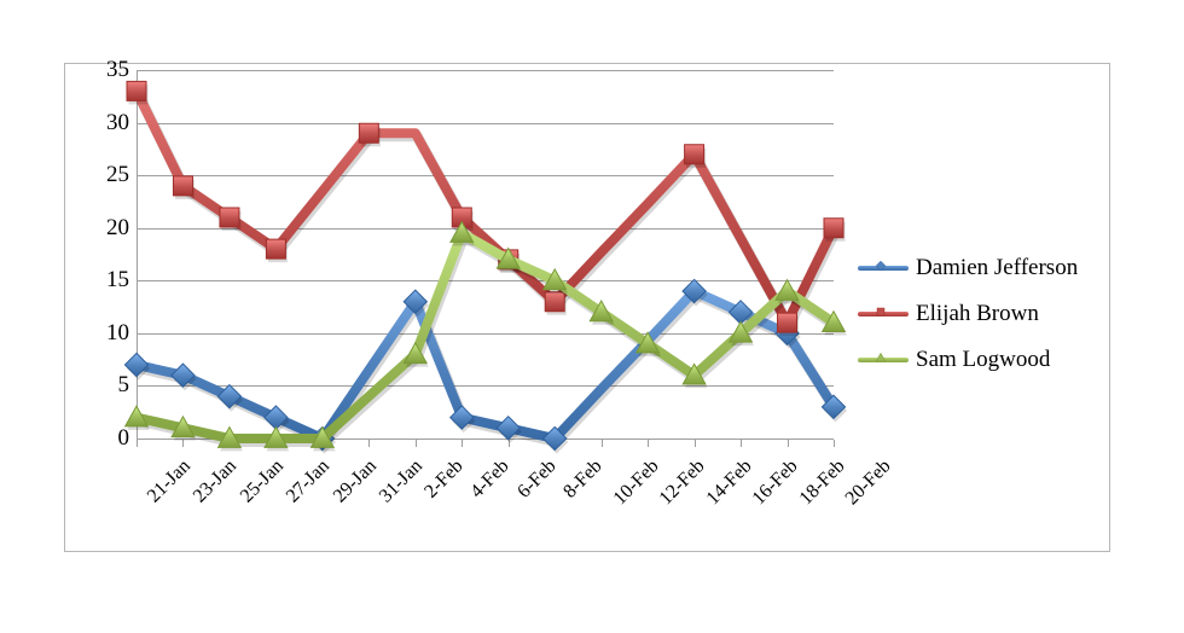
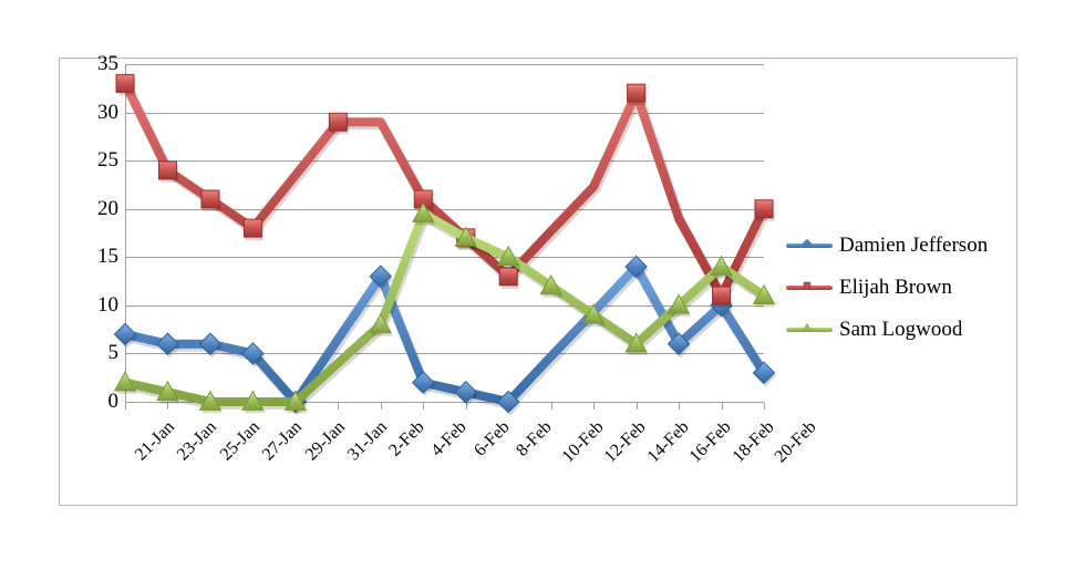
Damien Jefferson/25-Jan: 4 -> 6
Damien Jefferson/27-Jan: 2 -> 5
Elijah Brown/14-Feb: 27 -> 32
Damien Jefferson/16-Feb: 12 -> 6
